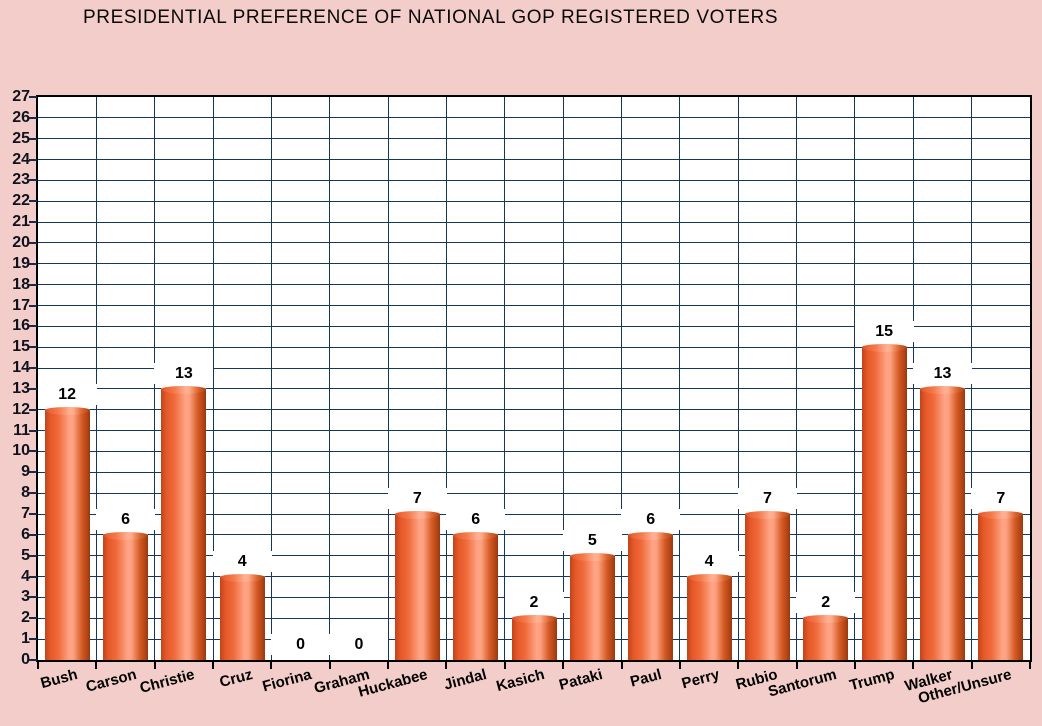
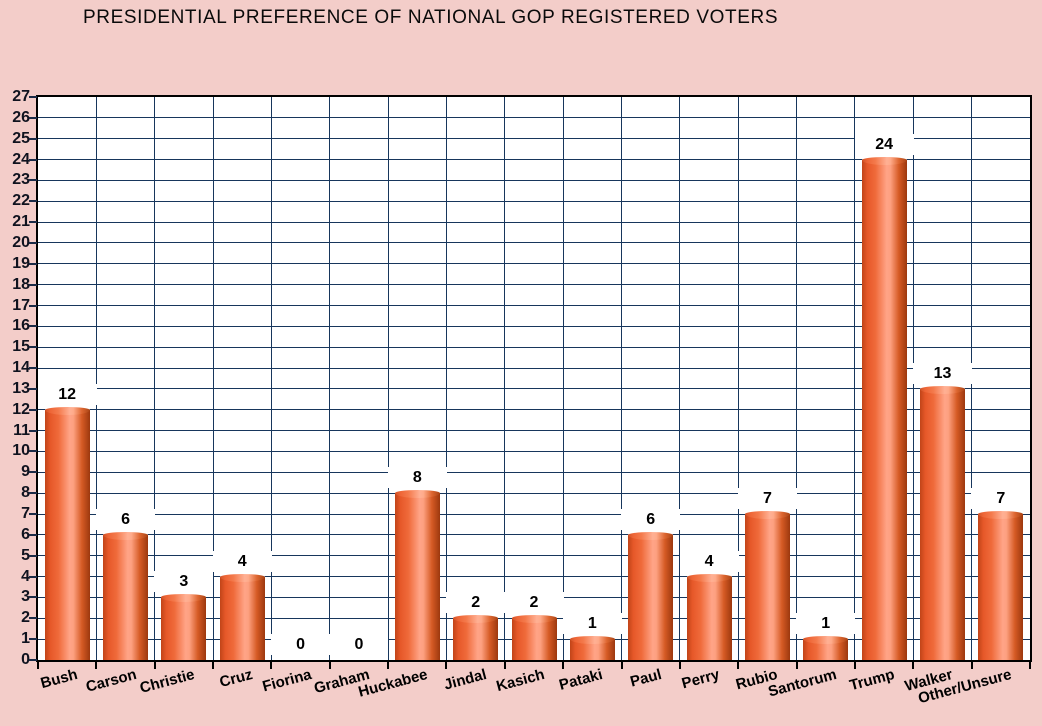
Christie: 13 -> 3
Huckabee: 7 -> 8
Jindal: 6 -> 2
Pataki: 5 -> 1
Santorum: 2 -> 1
Trump: 15 -> 24
